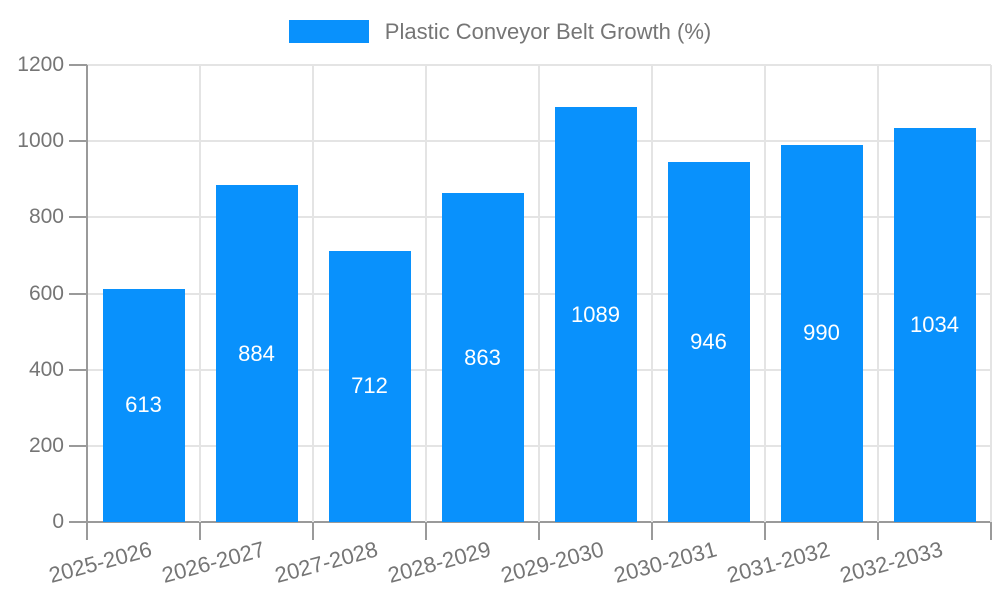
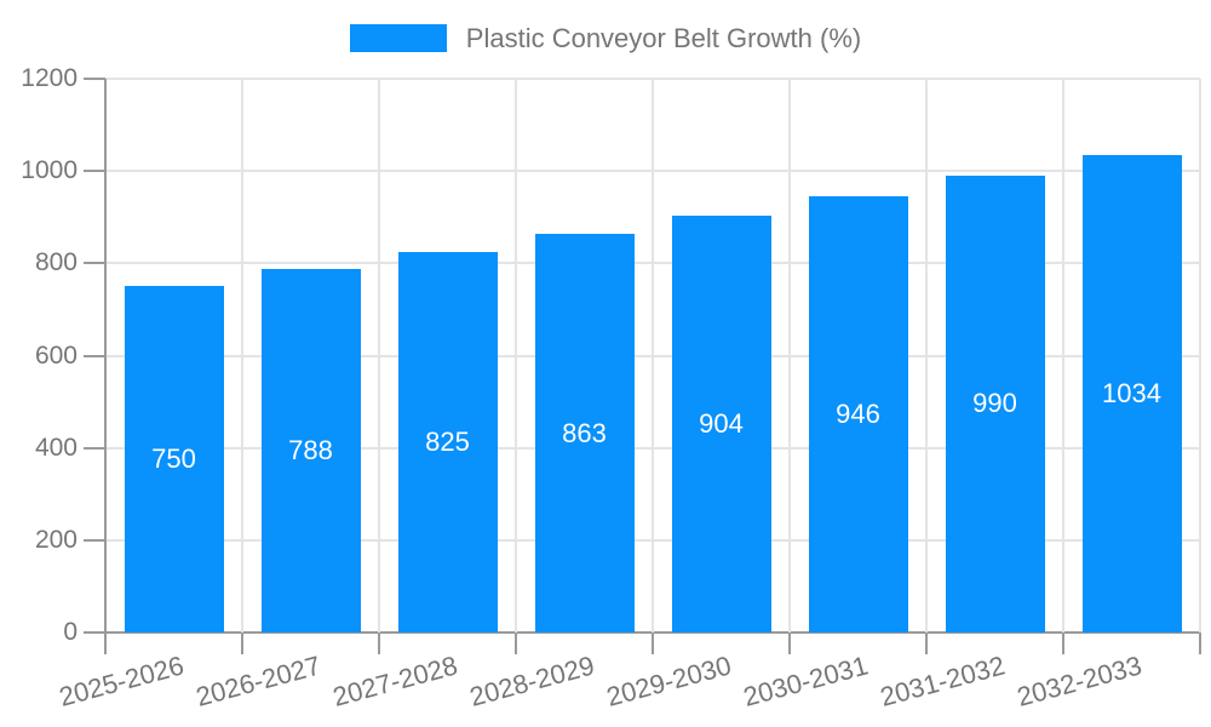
2025-2026: 613 -> 750
2026-2027: 884 -> 788
2027-2028: 712 -> 825
2029-2030: 1089 -> 904
